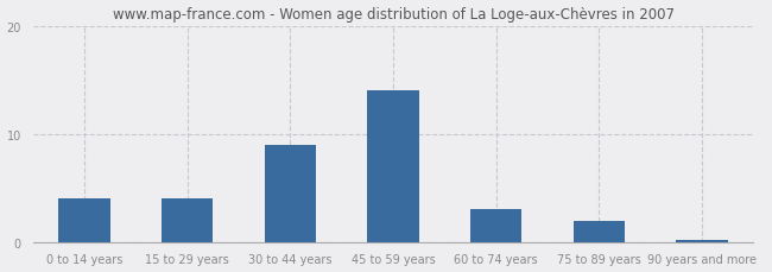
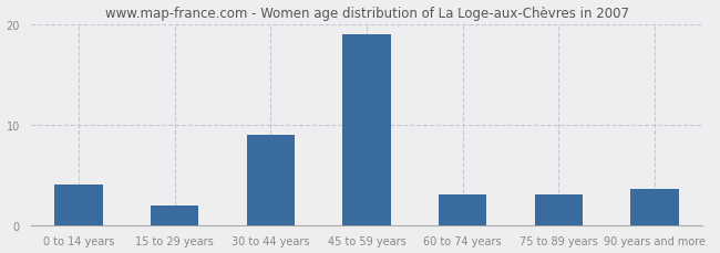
15 to 29 years: 4.0 -> 2.0
45 to 59 years: 14.0 -> 19.0
75 to 89 years: 2.0 -> 3.0
90 years and more: 0.2 -> 3.6
